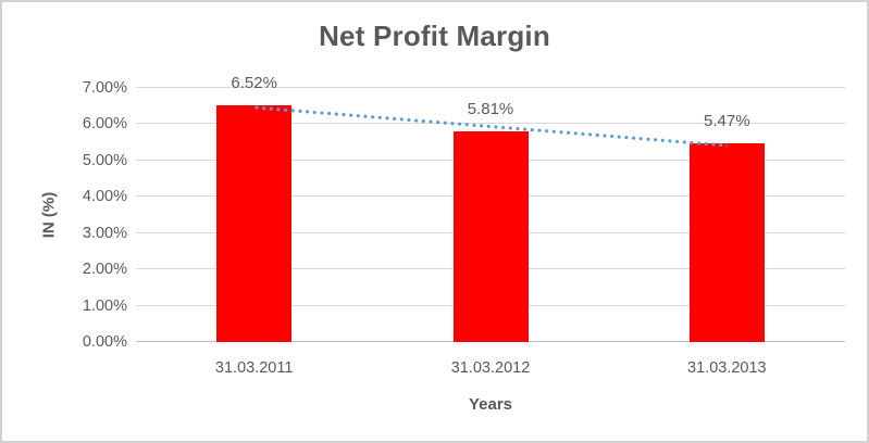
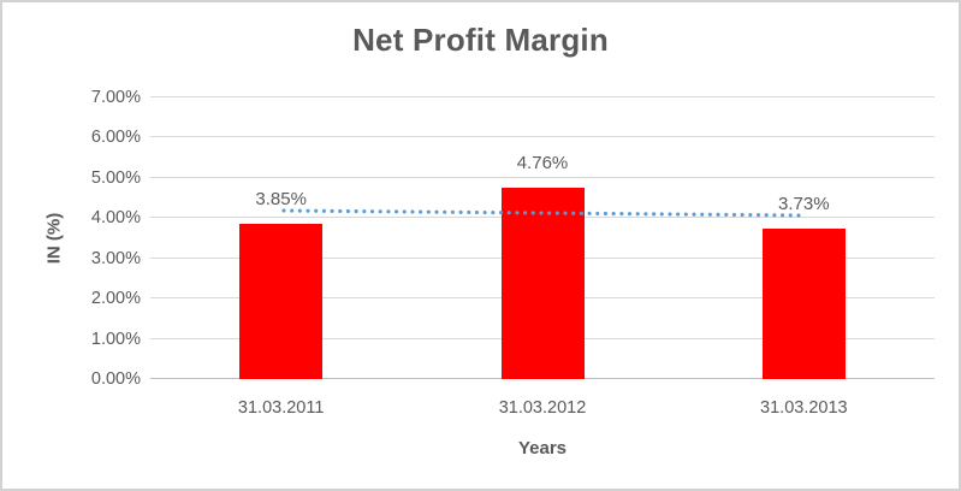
31.03.2011: 6.52% -> 3.85%
31.03.2012: 5.81% -> 4.76%
31.03.2013: 5.47% -> 3.73%
